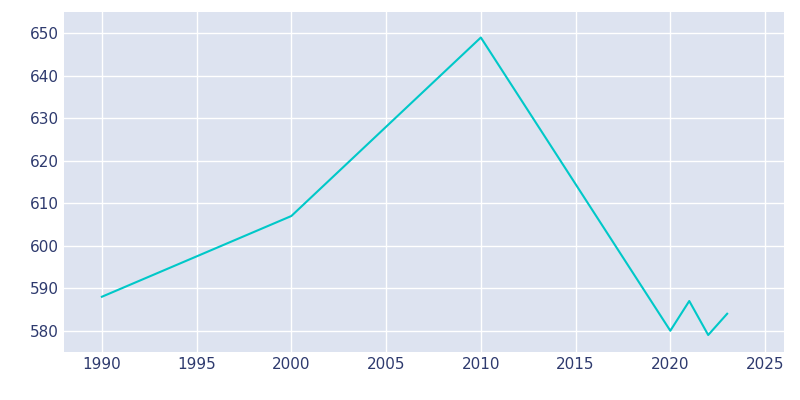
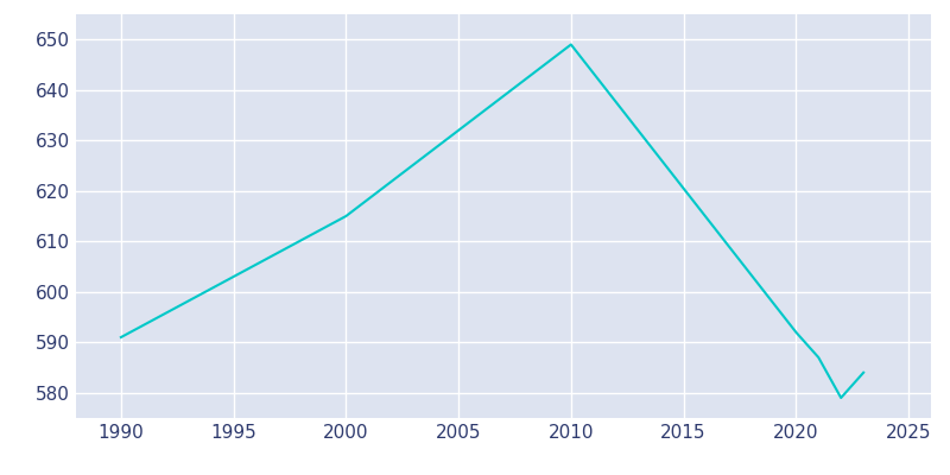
1990: 588 -> 591
2000: 607 -> 615
2020: 580 -> 592
